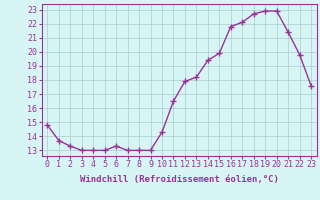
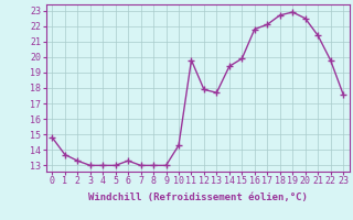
11: 16.5 -> 19.8
13: 18.2 -> 17.7
20: 22.9 -> 22.5
